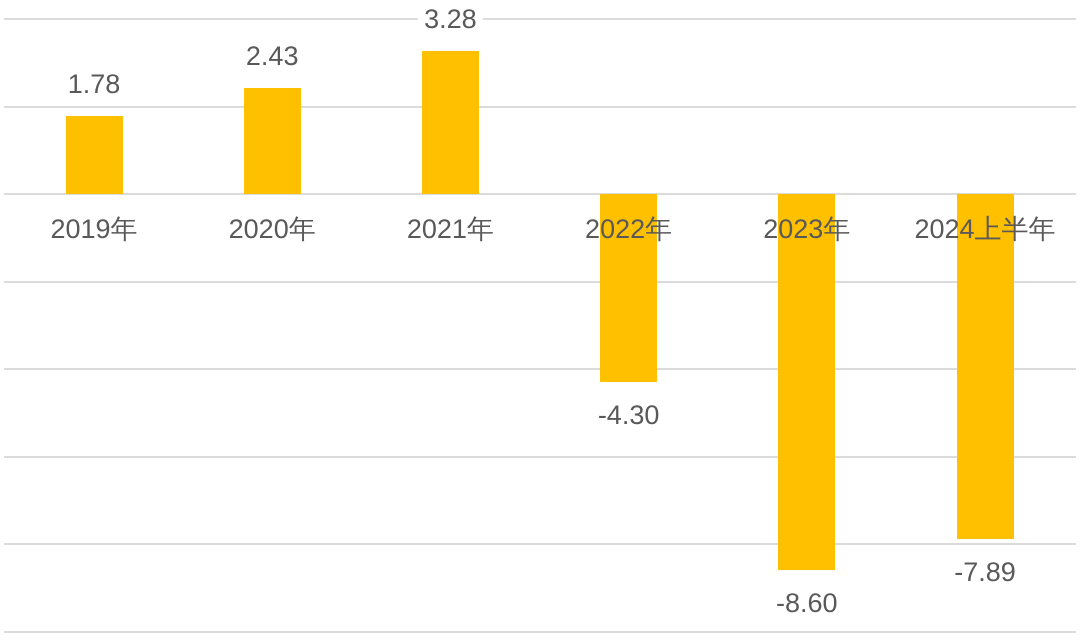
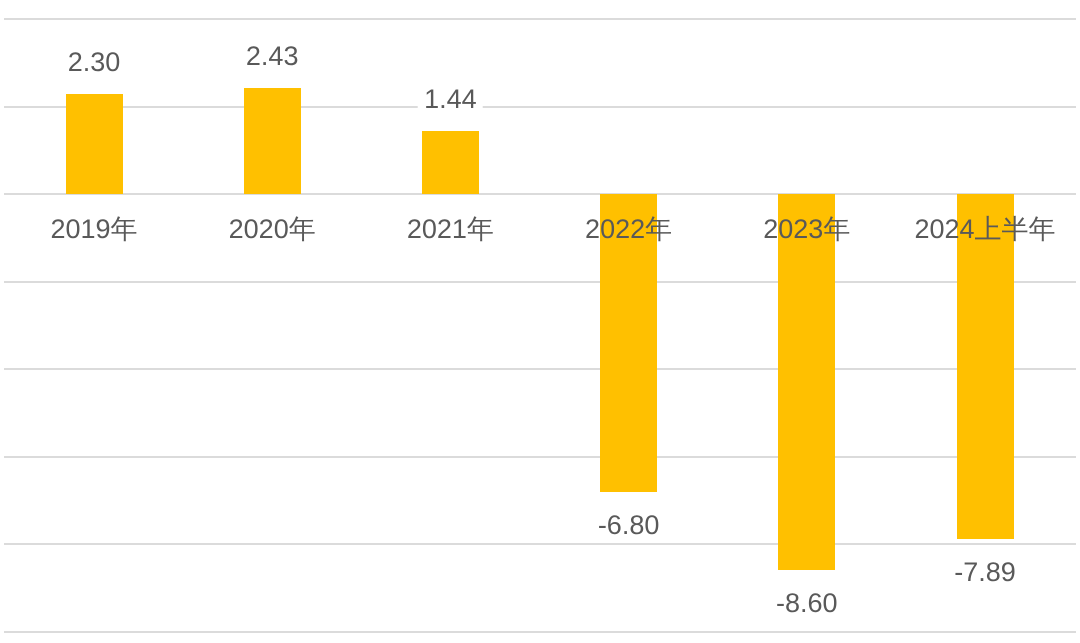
2019年: 1.78 -> 2.30
2021年: 3.28 -> 1.44
2022年: -4.30 -> -6.80
